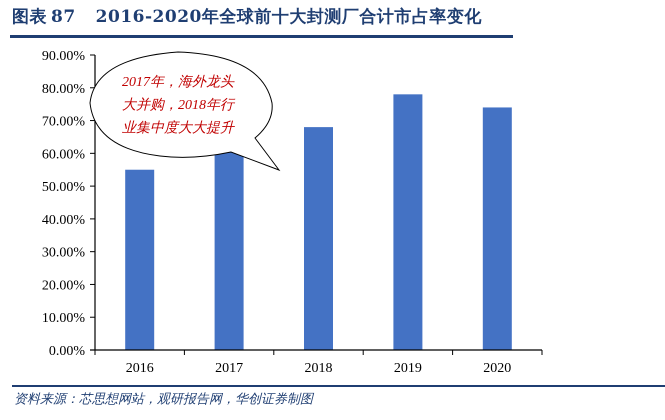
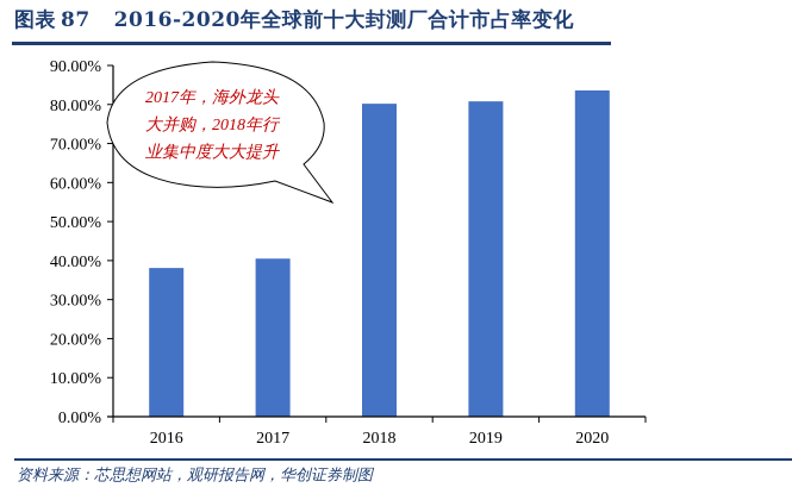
2016: 55% -> 38%
2017: 69% -> 40%
2018: 68% -> 80%
2019: 78% -> 81%
2020: 74% -> 84%
